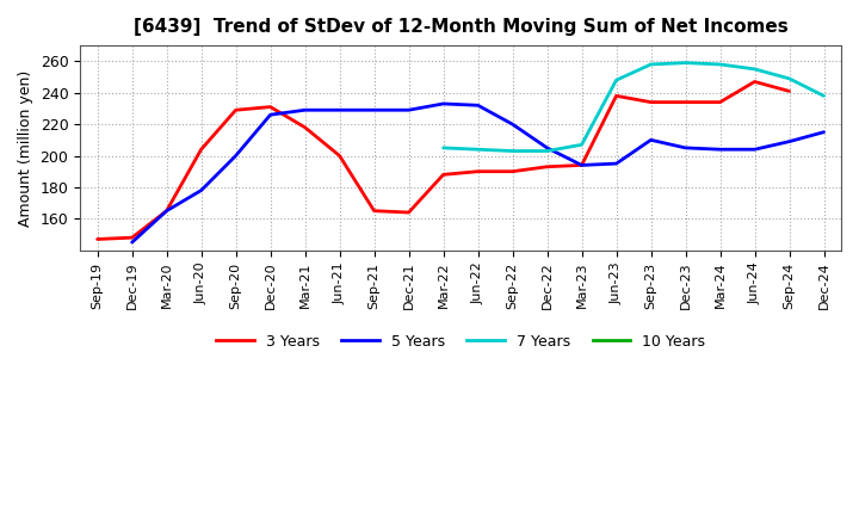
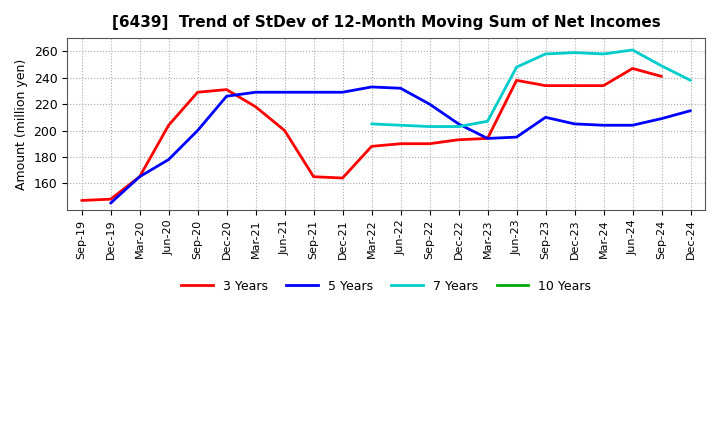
7 Years/Jun-24: 255 -> 261
